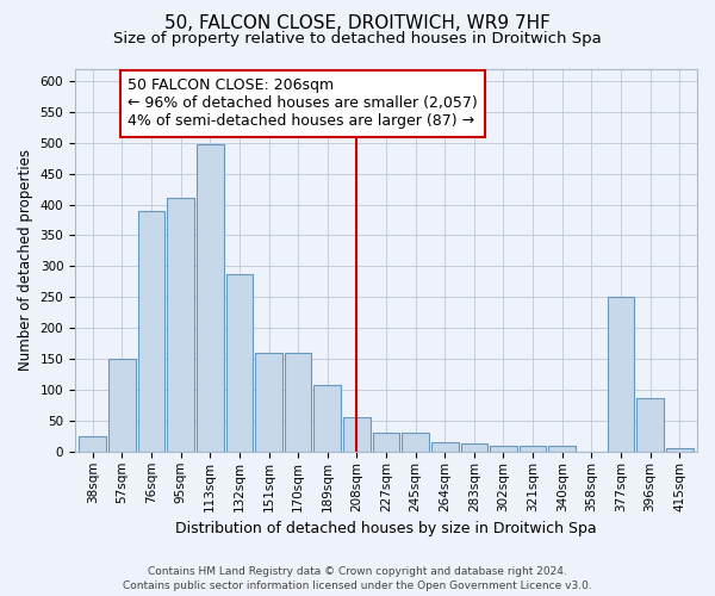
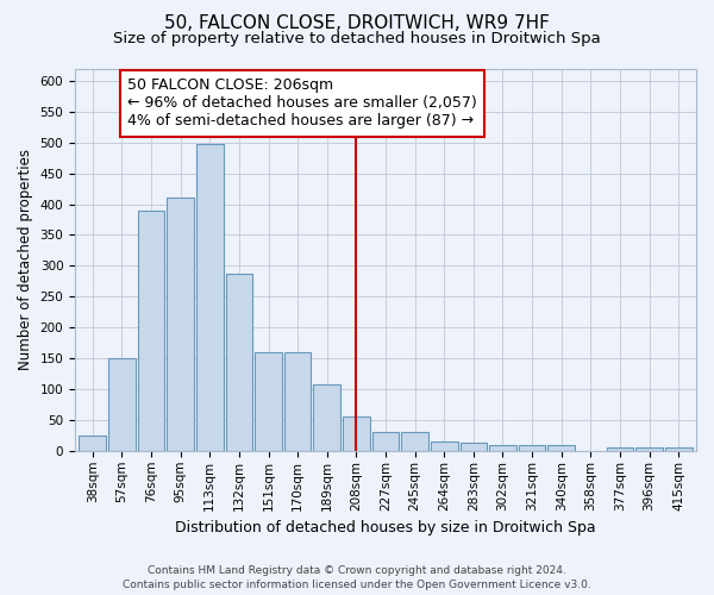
377sqm: 250 -> 5
396sqm: 86 -> 5
